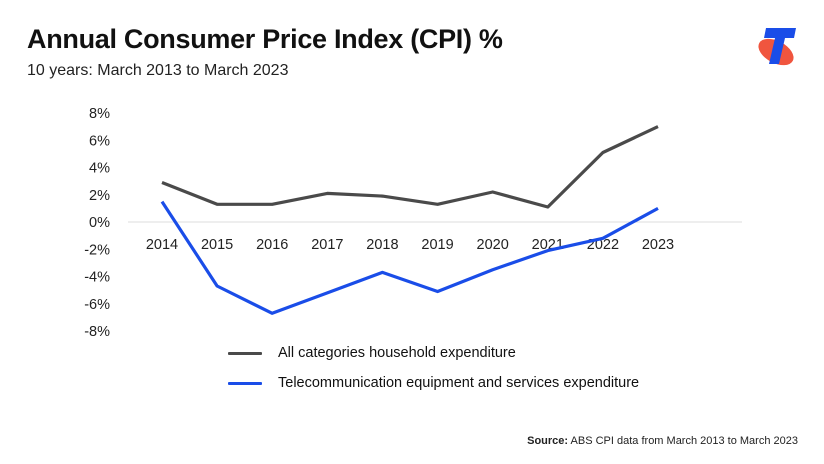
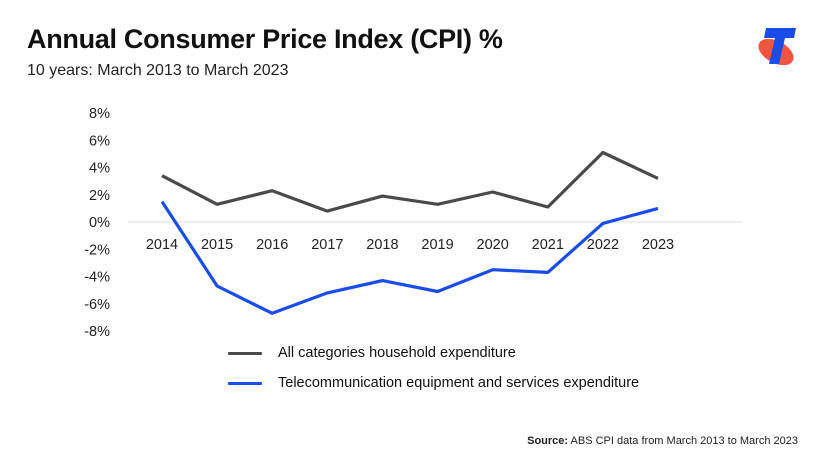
All categories household expenditure/2014: 2.9% -> 3.4%
All categories household expenditure/2016: 1.3% -> 2.3%
All categories household expenditure/2017: 2.1% -> 0.8%
Telecommunication equipment and services expenditure/2018: -3.7% -> -4.3%
Telecommunication equipment and services expenditure/2021: -2.1% -> -3.7%
Telecommunication equipment and services expenditure/2022: -1.2% -> -0.1%
All categories household expenditure/2023: 7.0% -> 3.2%
